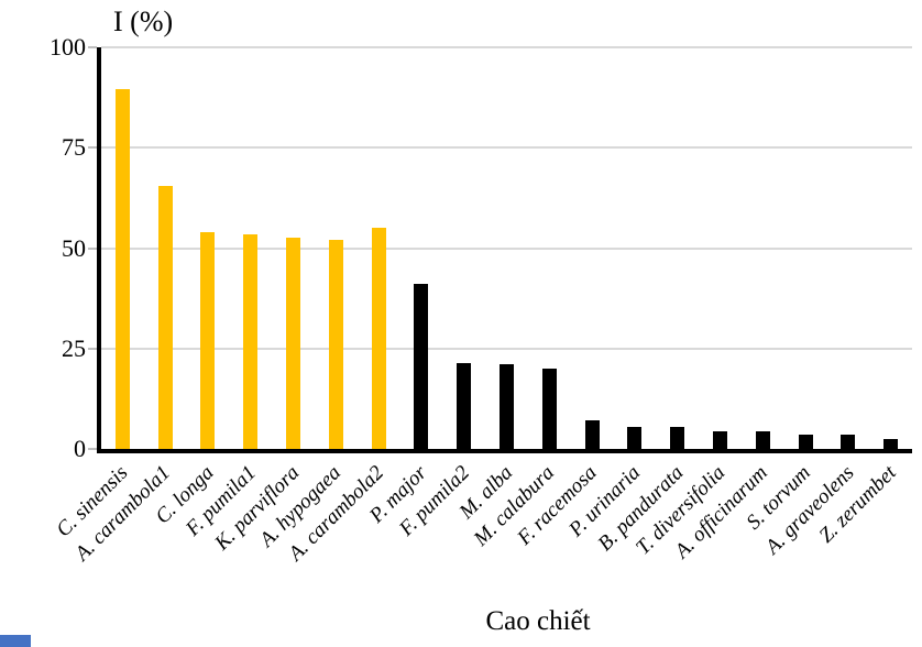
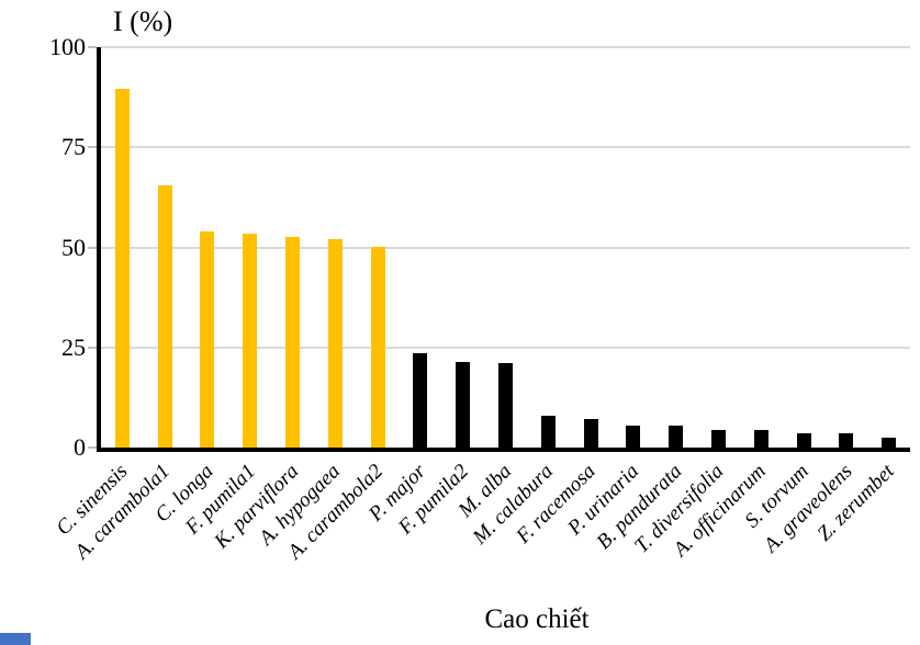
A. carambola2: 55 -> 50
P. major: 41 -> 24
M. calabura: 20 -> 8
